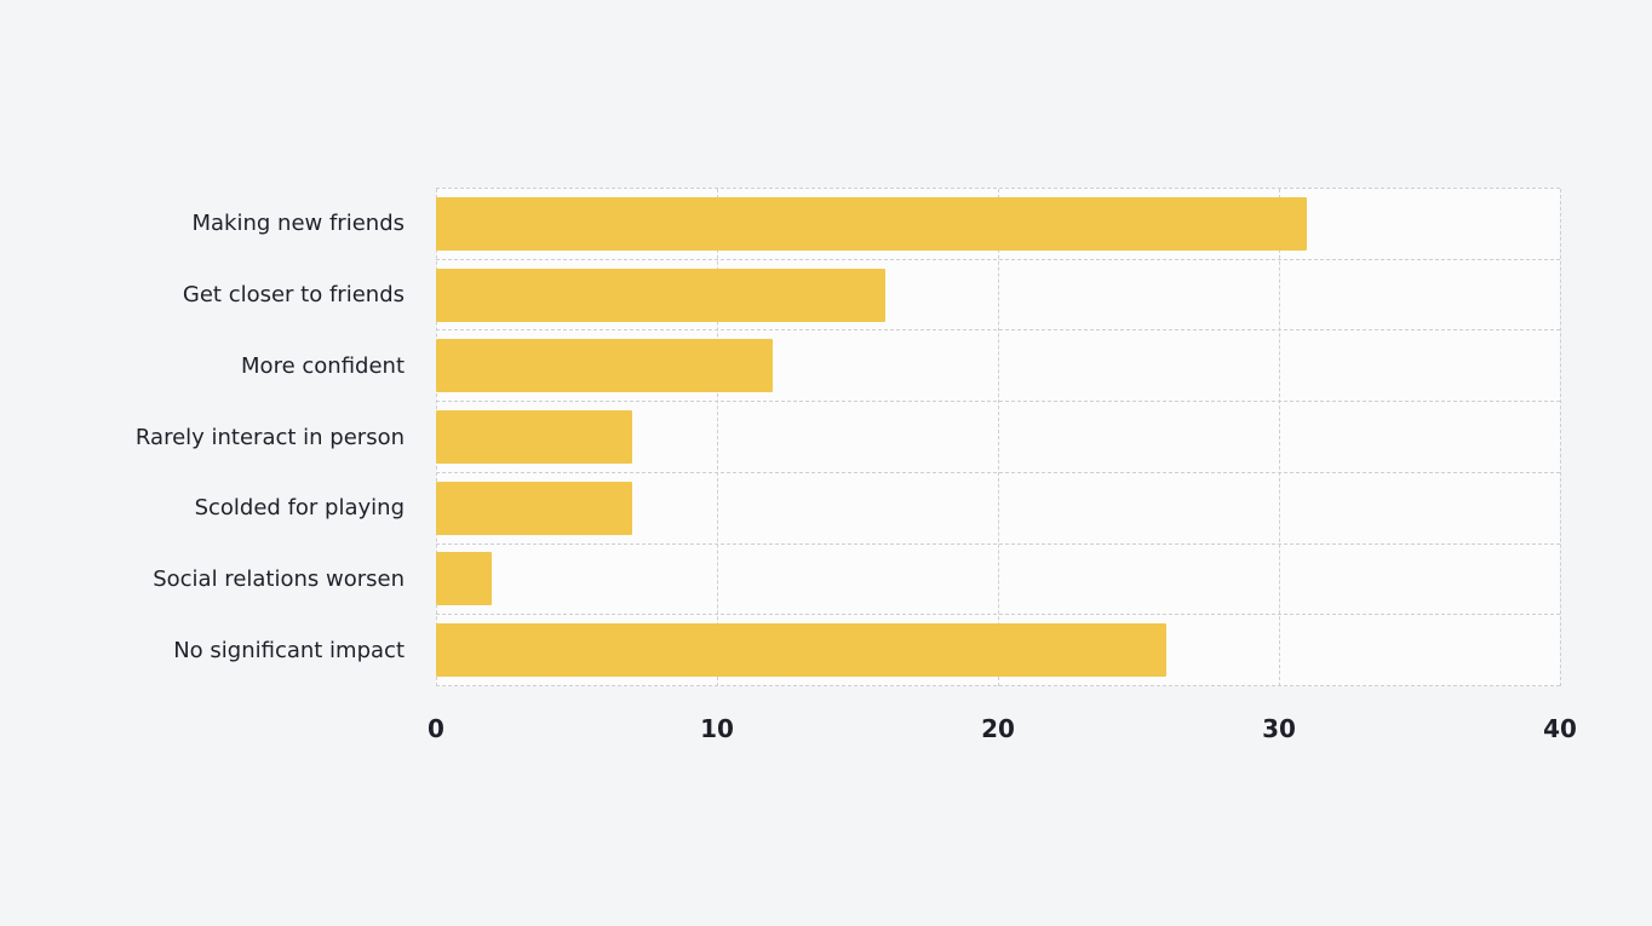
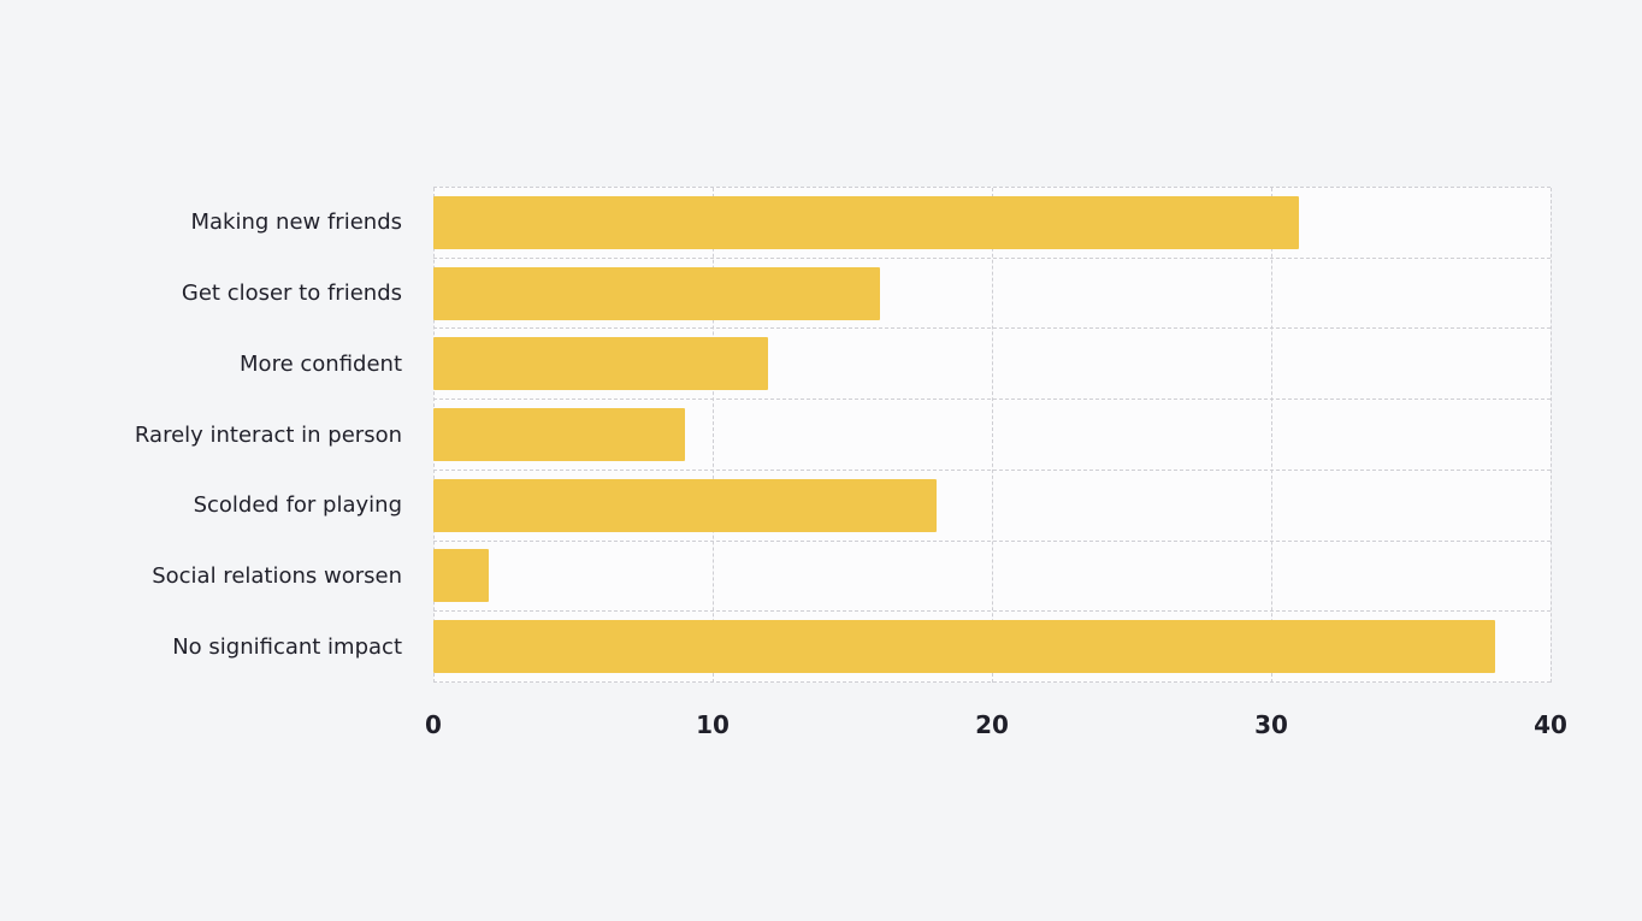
Rarely interact in person: 7 -> 9
Scolded for playing: 7 -> 18
No significant impact: 26 -> 38
